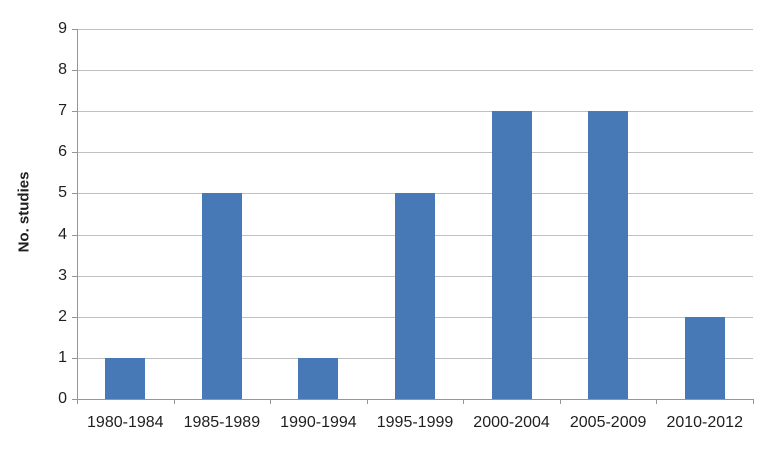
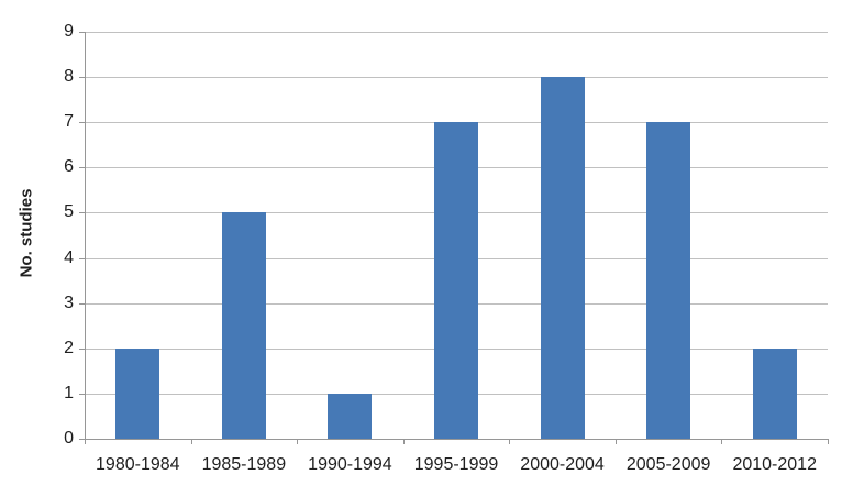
1980-1984: 1 -> 2
1995-1999: 5 -> 7
2000-2004: 7 -> 8
